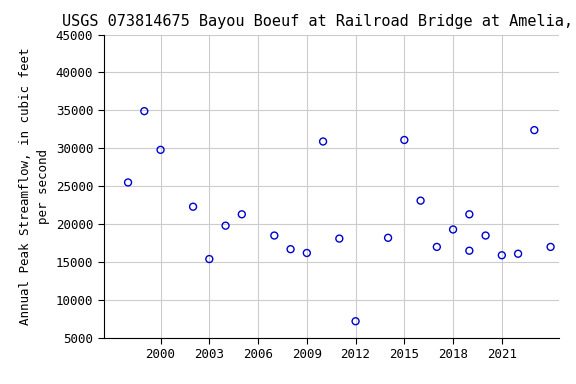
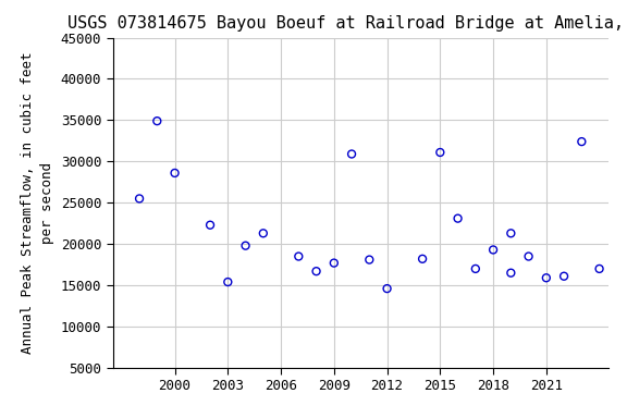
2000: 29800 -> 28600
2009: 16200 -> 17700
2012: 7200 -> 14600
